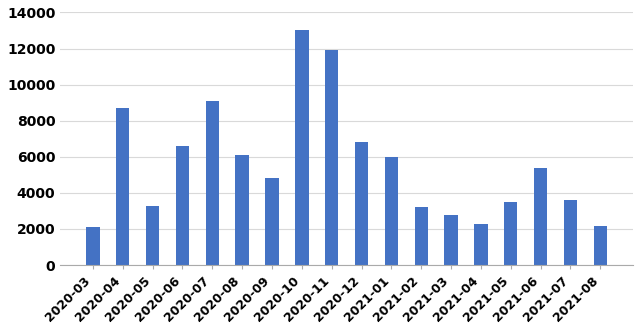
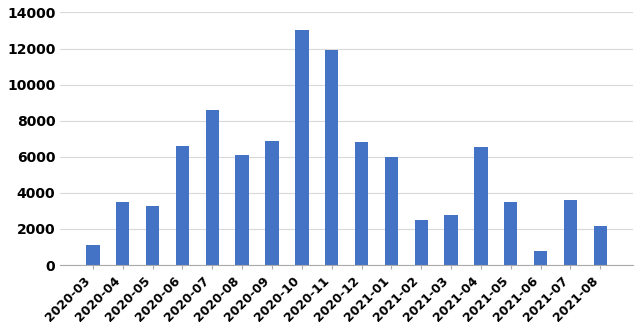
2020-03: 2100 -> 1100
2020-04: 8700 -> 3500
2020-07: 9100 -> 8600
2020-09: 4800 -> 6900
2021-02: 3200 -> 2500
2021-04: 2300 -> 6600
2021-06: 5400 -> 800
